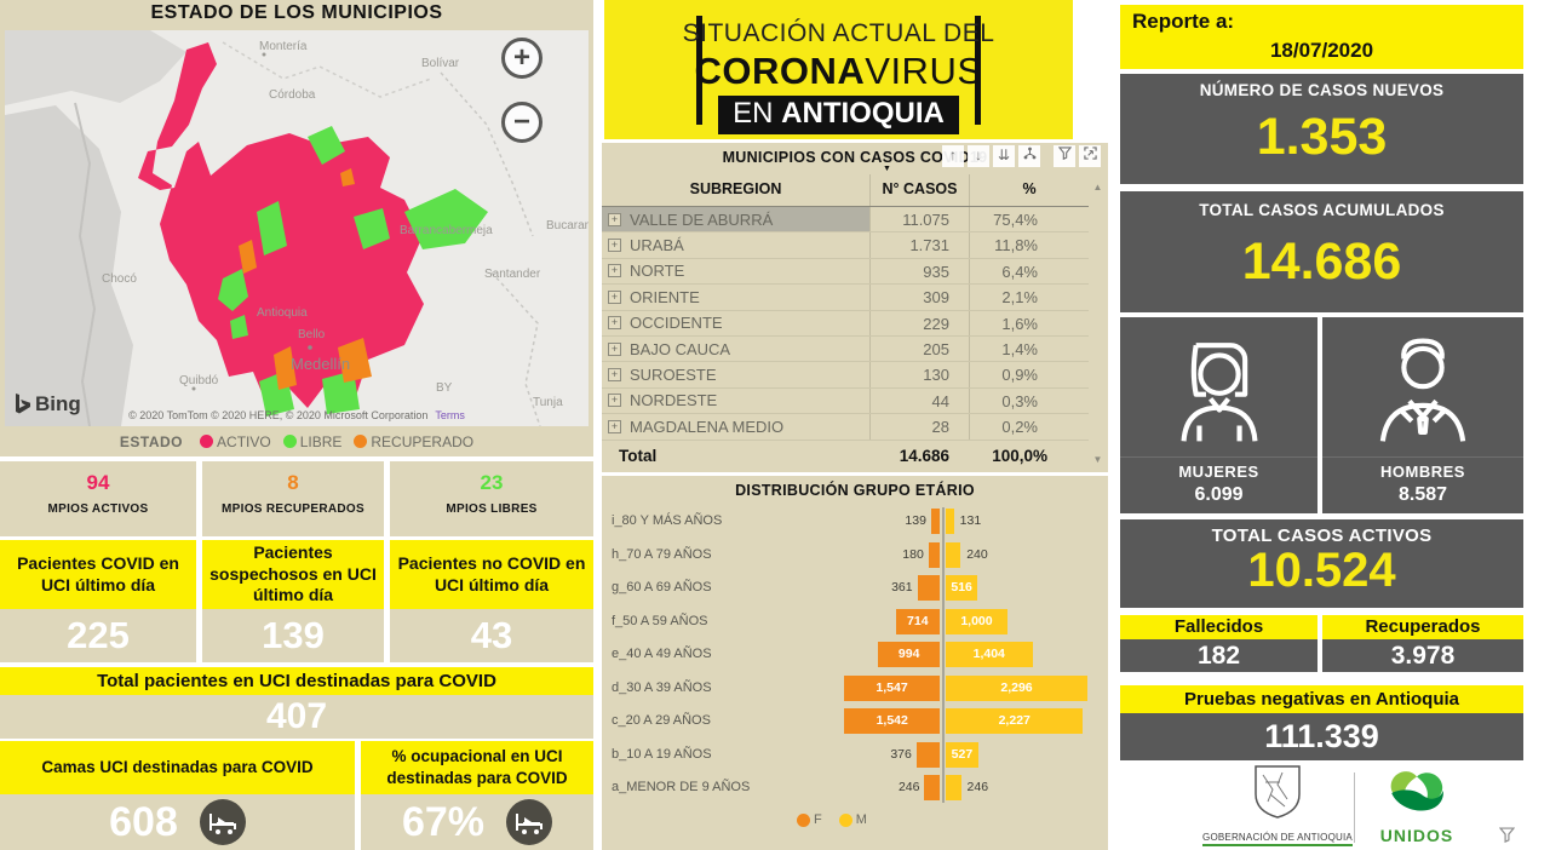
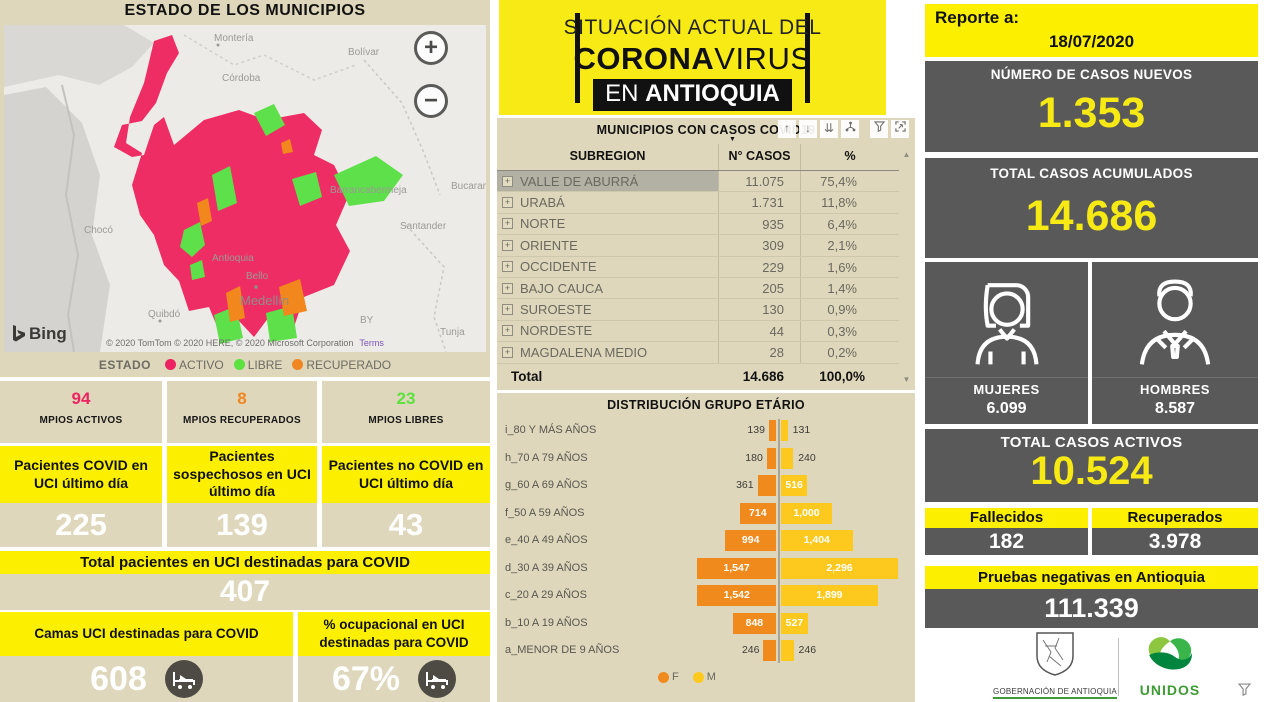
DISTRIBUCIÓN GRUPO ETÁRIO/M/c_20 A 29 AÑOS: 2,227 -> 1,899
DISTRIBUCIÓN GRUPO ETÁRIO/F/b_10 A 19 AÑOS: 376 -> 848
